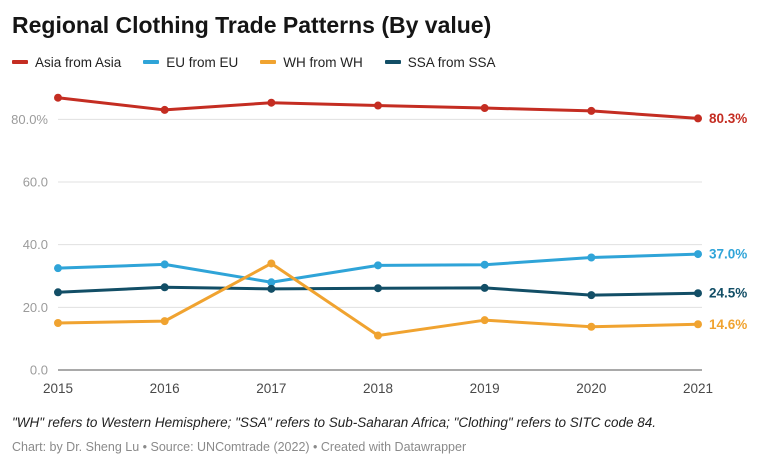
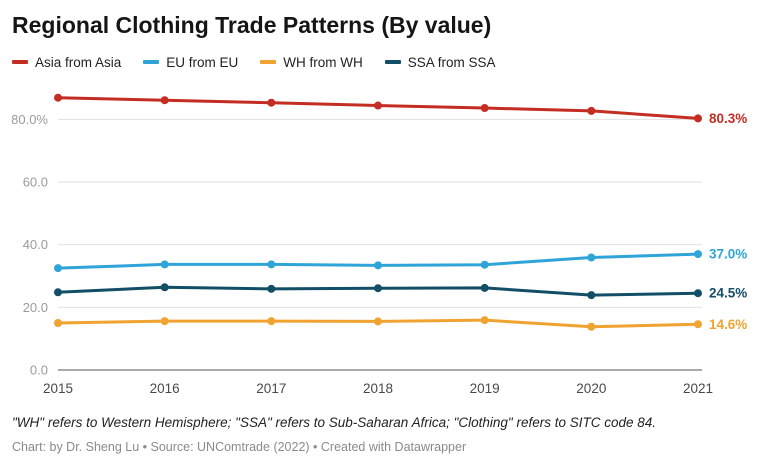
Asia from Asia/2016: 83% -> 86%
EU from EU/2017: 28% -> 34%
WH from WH/2017: 34% -> 16%
WH from WH/2018: 11% -> 16%
